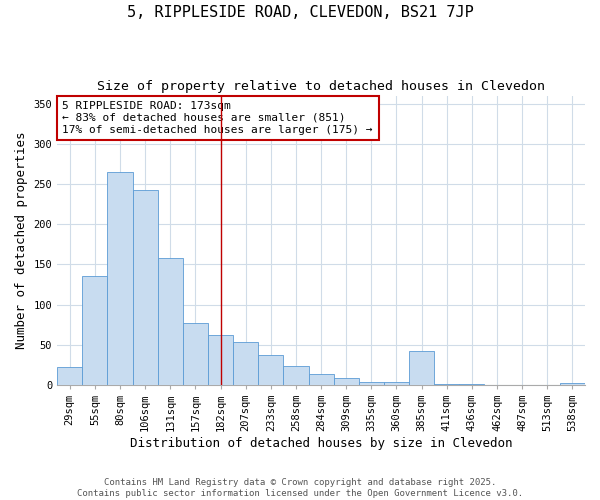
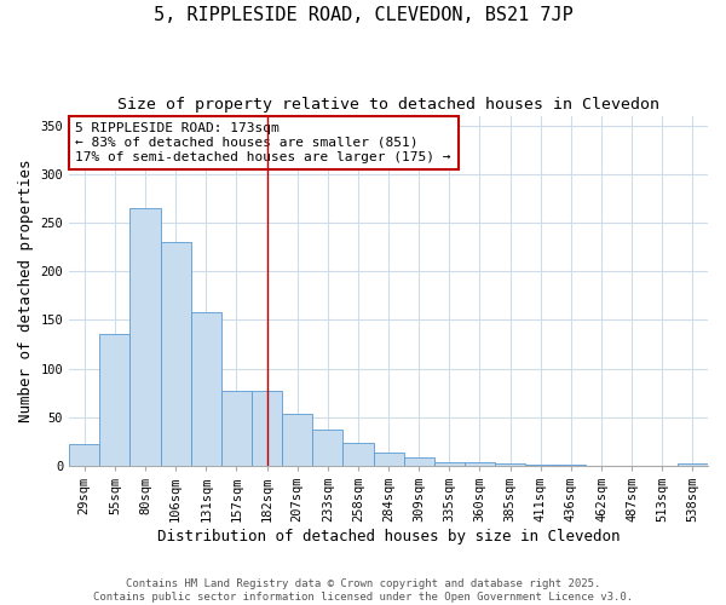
106sqm: 242 -> 230
182sqm: 62 -> 77
385sqm: 42 -> 3
